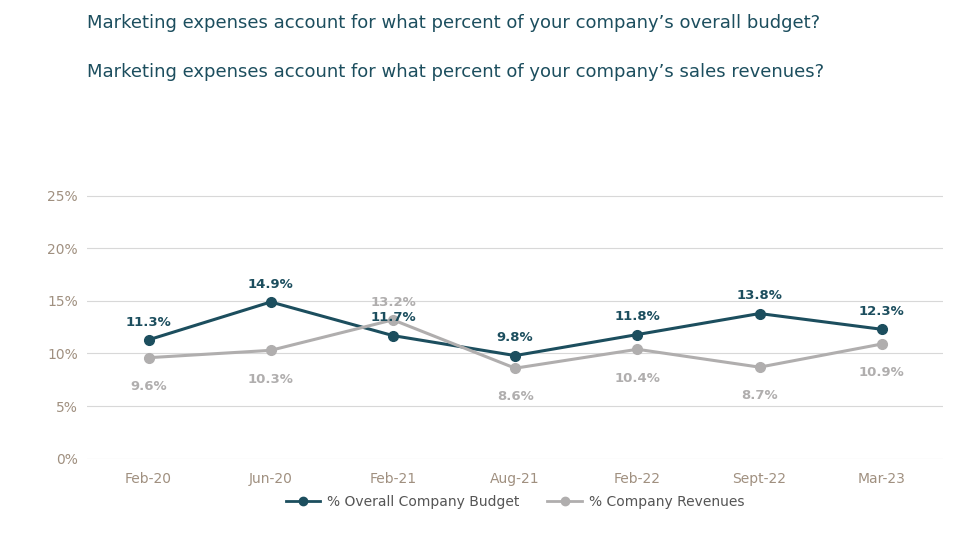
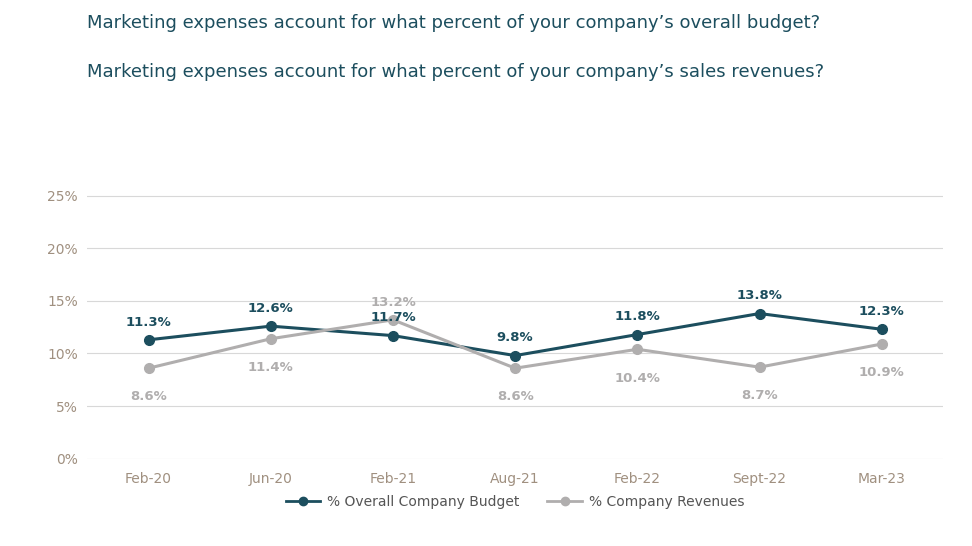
% Company Revenues/Feb-20: 9.6% -> 8.6%
% Overall Company Budget/Jun-20: 14.9% -> 12.6%
% Company Revenues/Jun-20: 10.3% -> 11.4%
